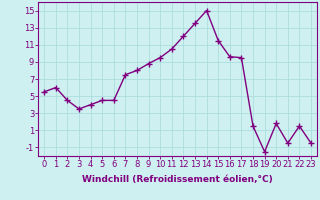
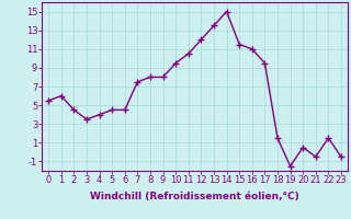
9: 8.8 -> 8.0
16: 9.6 -> 11.0
20: 1.8 -> 0.5
